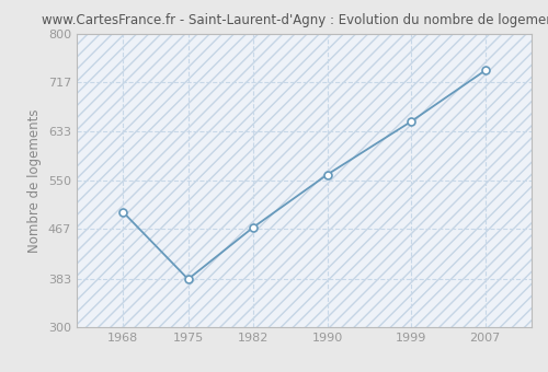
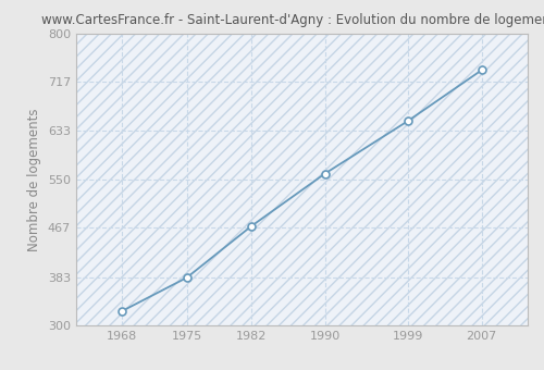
1968: 496 -> 325
